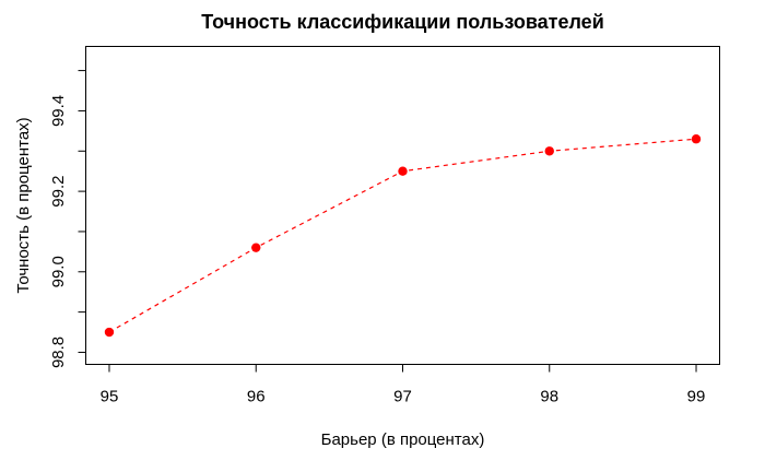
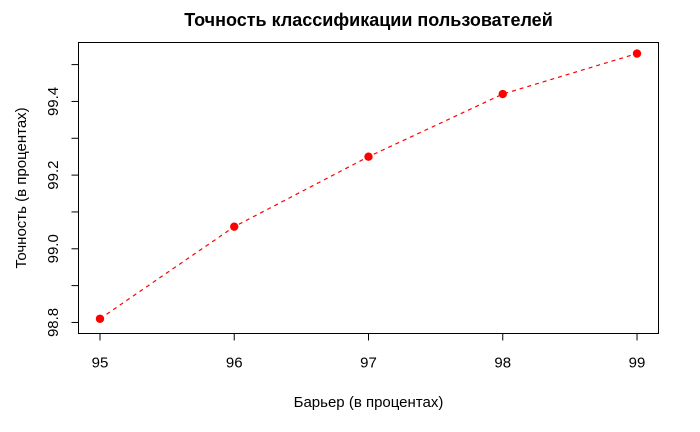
95: 98.85 -> 98.81
98: 99.30 -> 99.42
99: 99.33 -> 99.53
